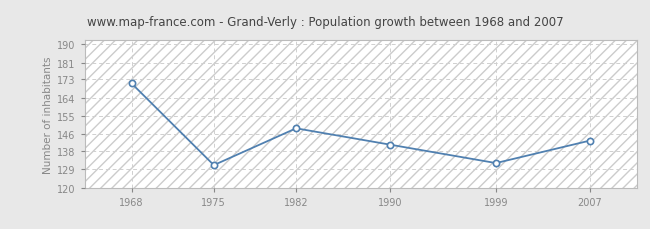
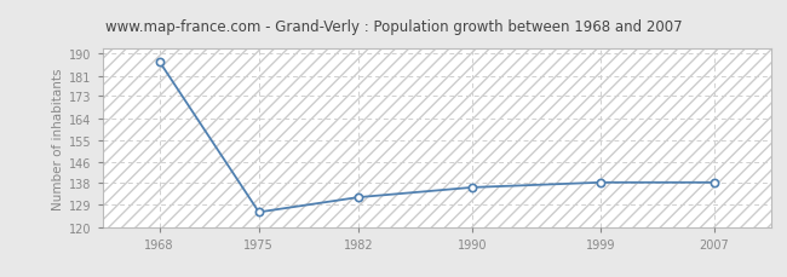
1968: 171 -> 187
1975: 131 -> 126
1982: 149 -> 132
1990: 141 -> 136
1999: 132 -> 138
2007: 143 -> 138
